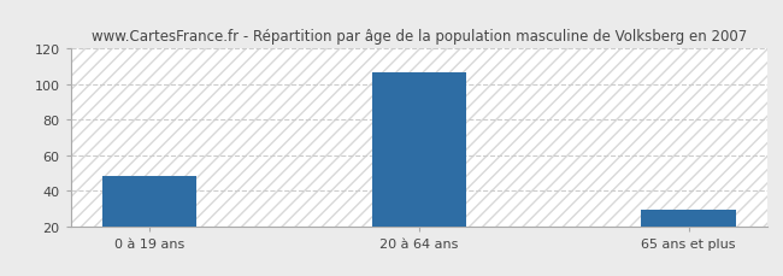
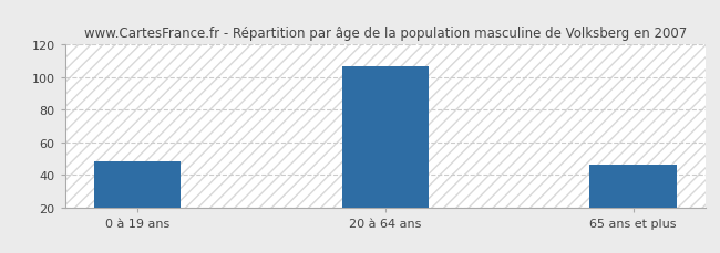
65 ans et plus: 29 -> 46
